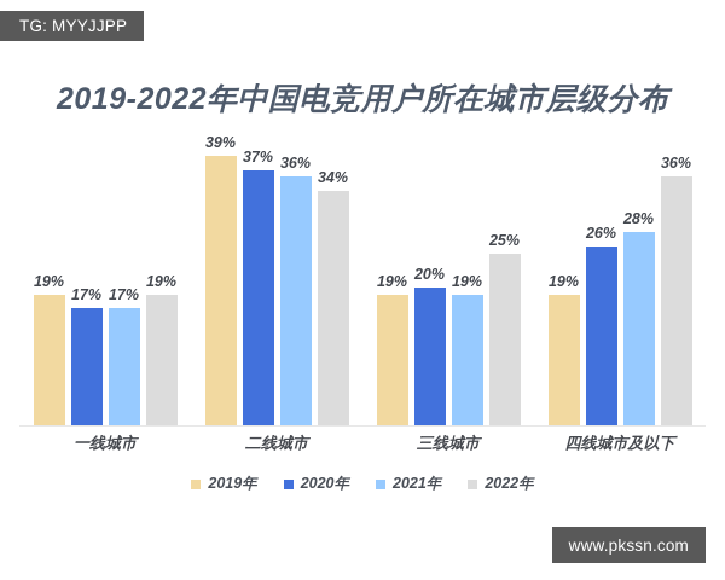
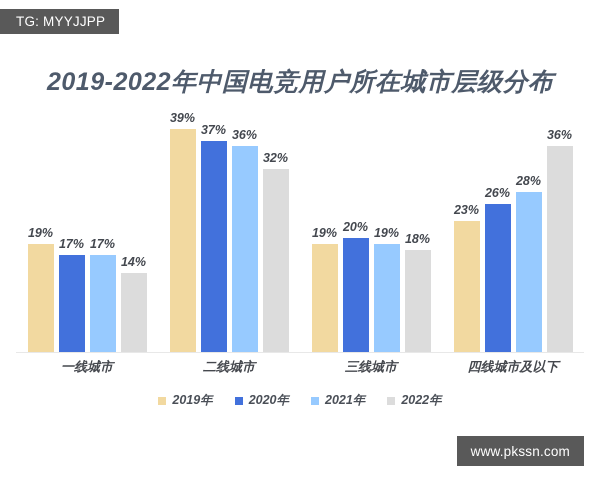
2022年/一线城市: 19% -> 14%
2022年/二线城市: 34% -> 32%
2022年/三线城市: 25% -> 18%
2019年/四线城市及以下: 19% -> 23%
